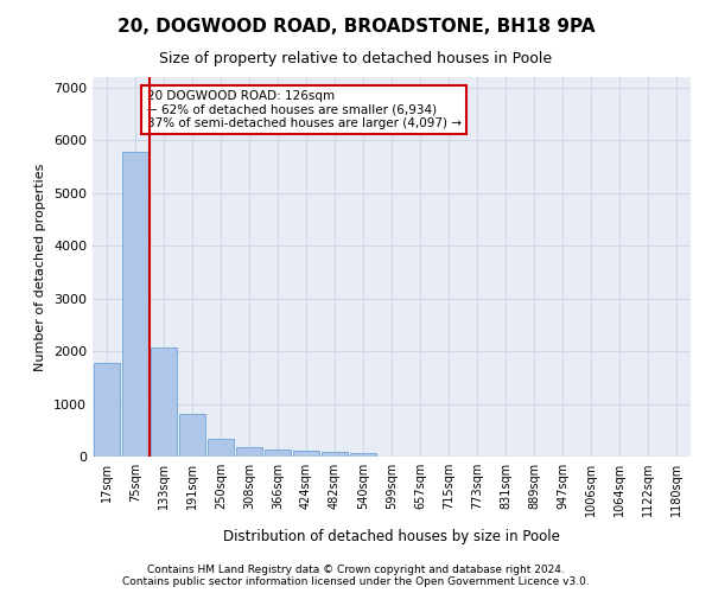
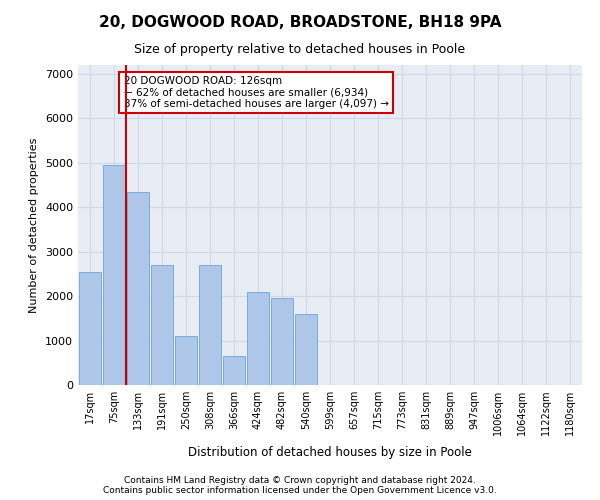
17sqm: 1780 -> 2550
75sqm: 5780 -> 4950
133sqm: 2060 -> 4350
191sqm: 820 -> 2700
250sqm: 340 -> 1100
308sqm: 190 -> 2700
366sqm: 130 -> 650
424sqm: 110 -> 2100
482sqm: 100 -> 1950
540sqm: 60 -> 1600
